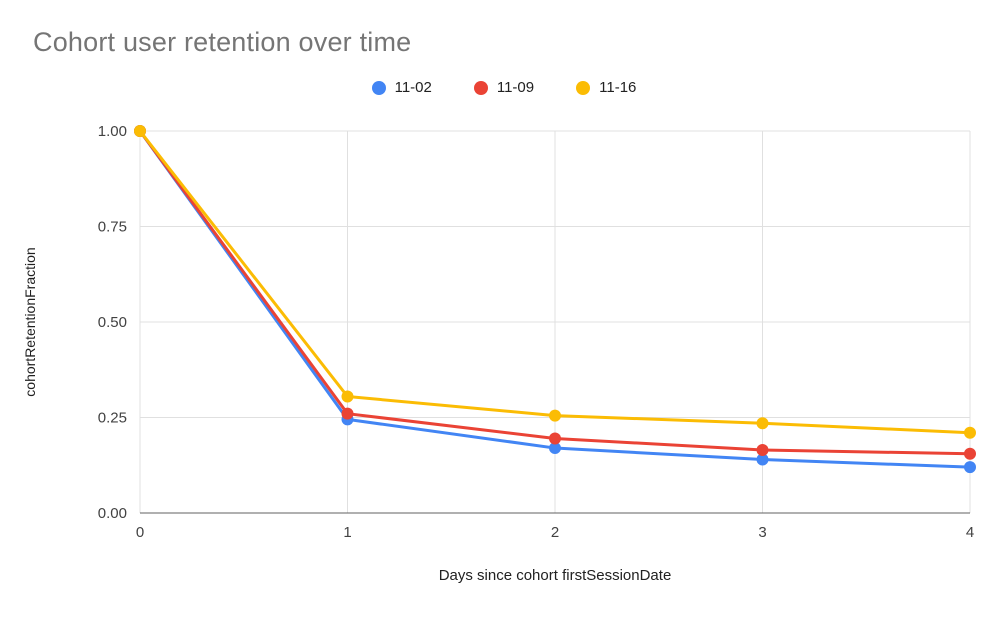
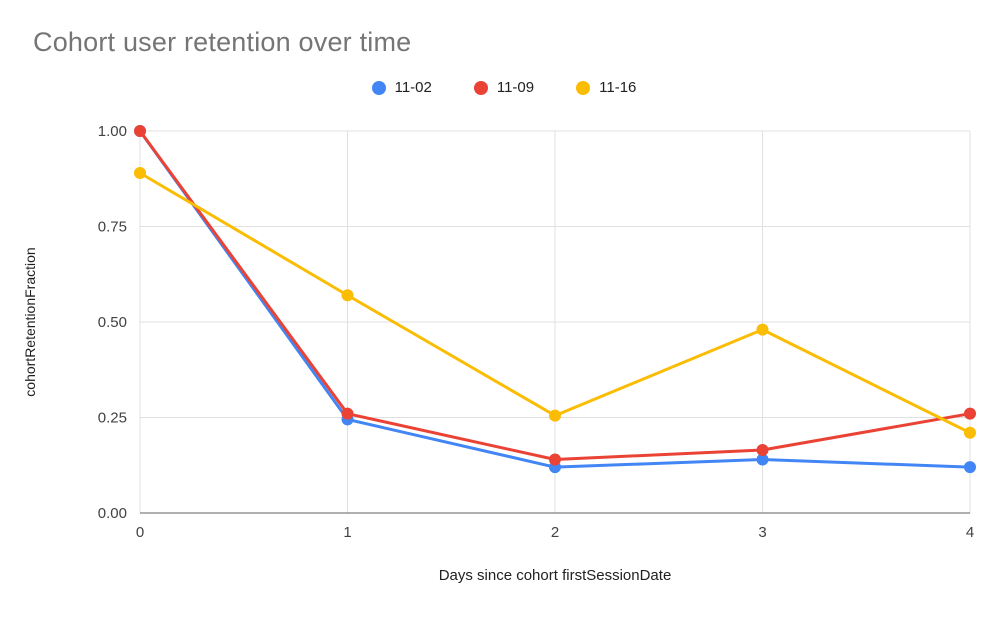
11-16/0: 1.00 -> 0.89
11-16/1: 0.30 -> 0.57
11-02/2: 0.17 -> 0.12
11-09/2: 0.20 -> 0.14
11-16/3: 0.23 -> 0.48
11-09/4: 0.15 -> 0.26
